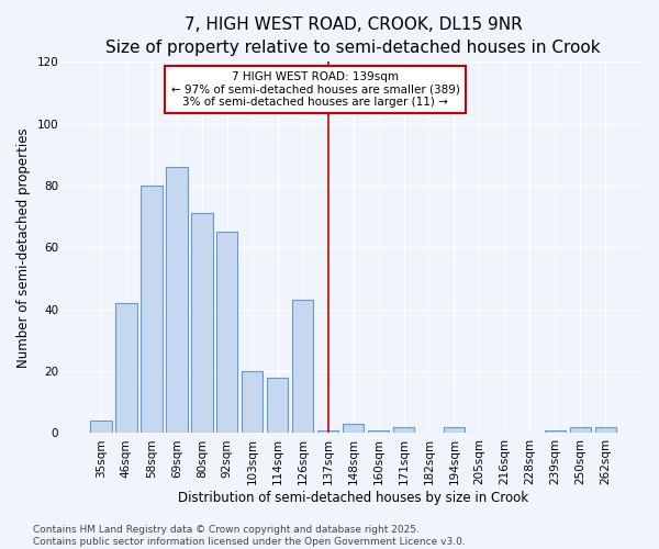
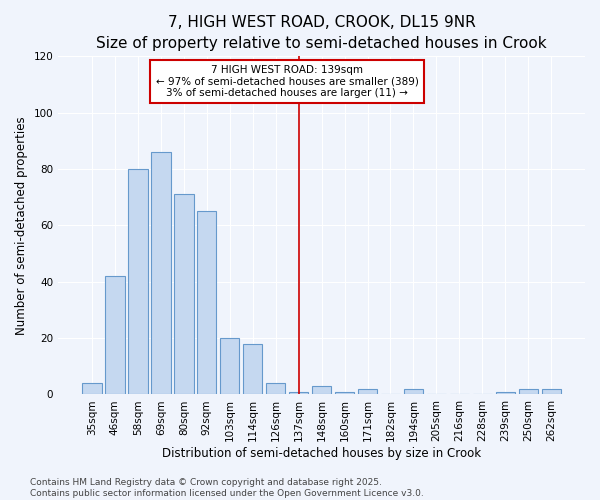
126sqm: 43 -> 4
